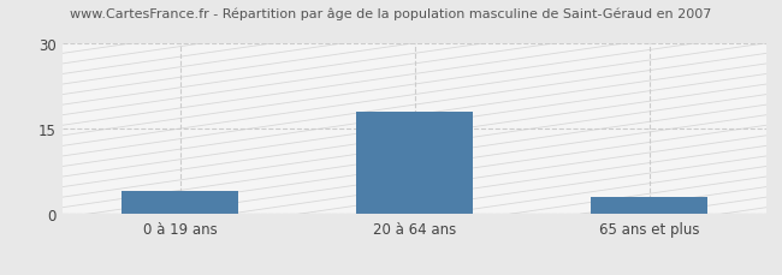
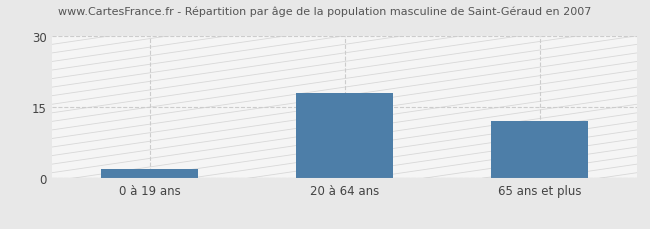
0 à 19 ans: 4 -> 2
65 ans et plus: 3 -> 12
